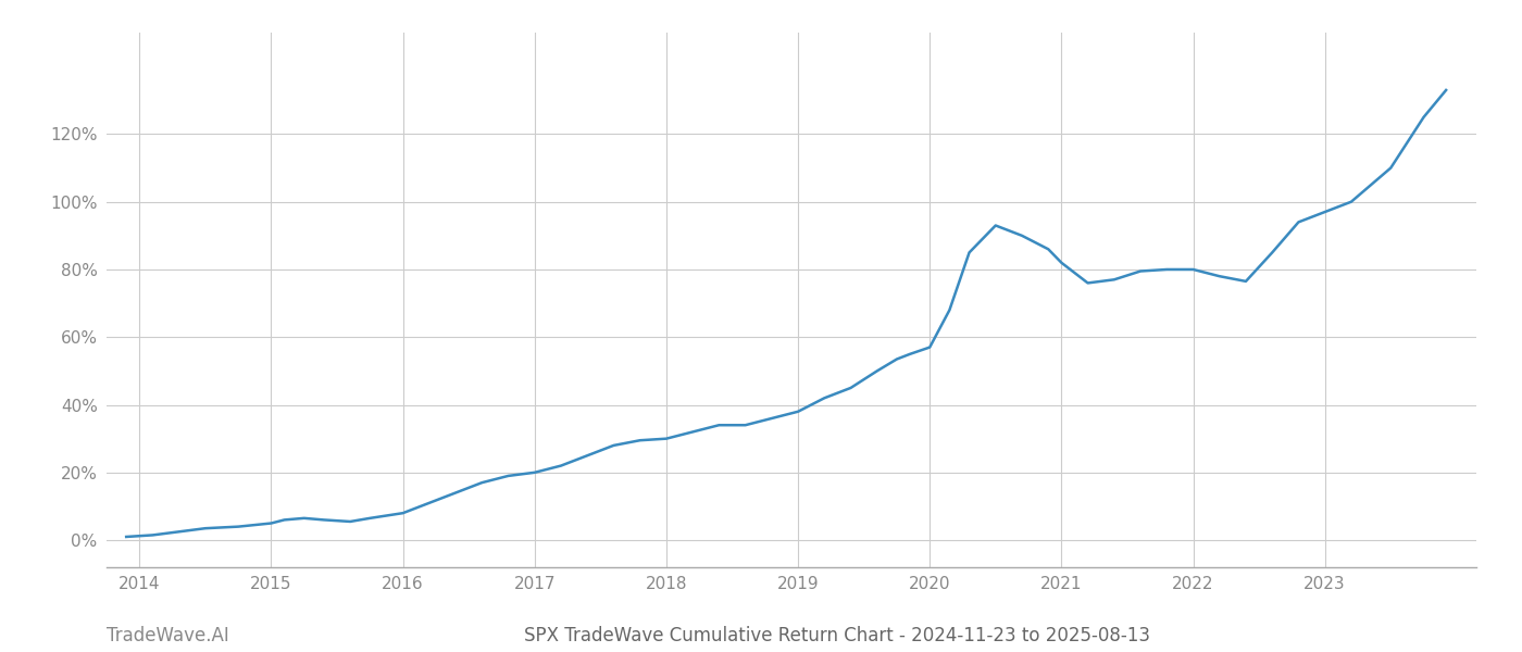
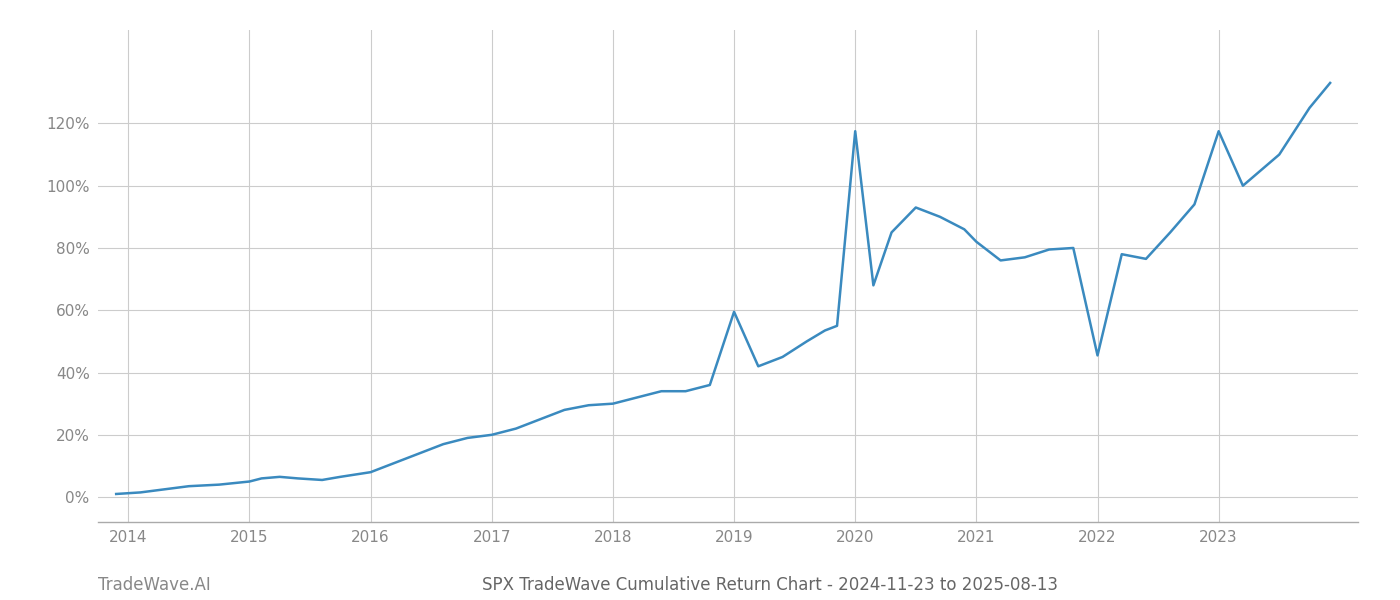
2019: 38.0% -> 59.5%
2020: 57.0% -> 117.5%
2022: 80.0% -> 45.5%
2023: 97.0% -> 117.5%
